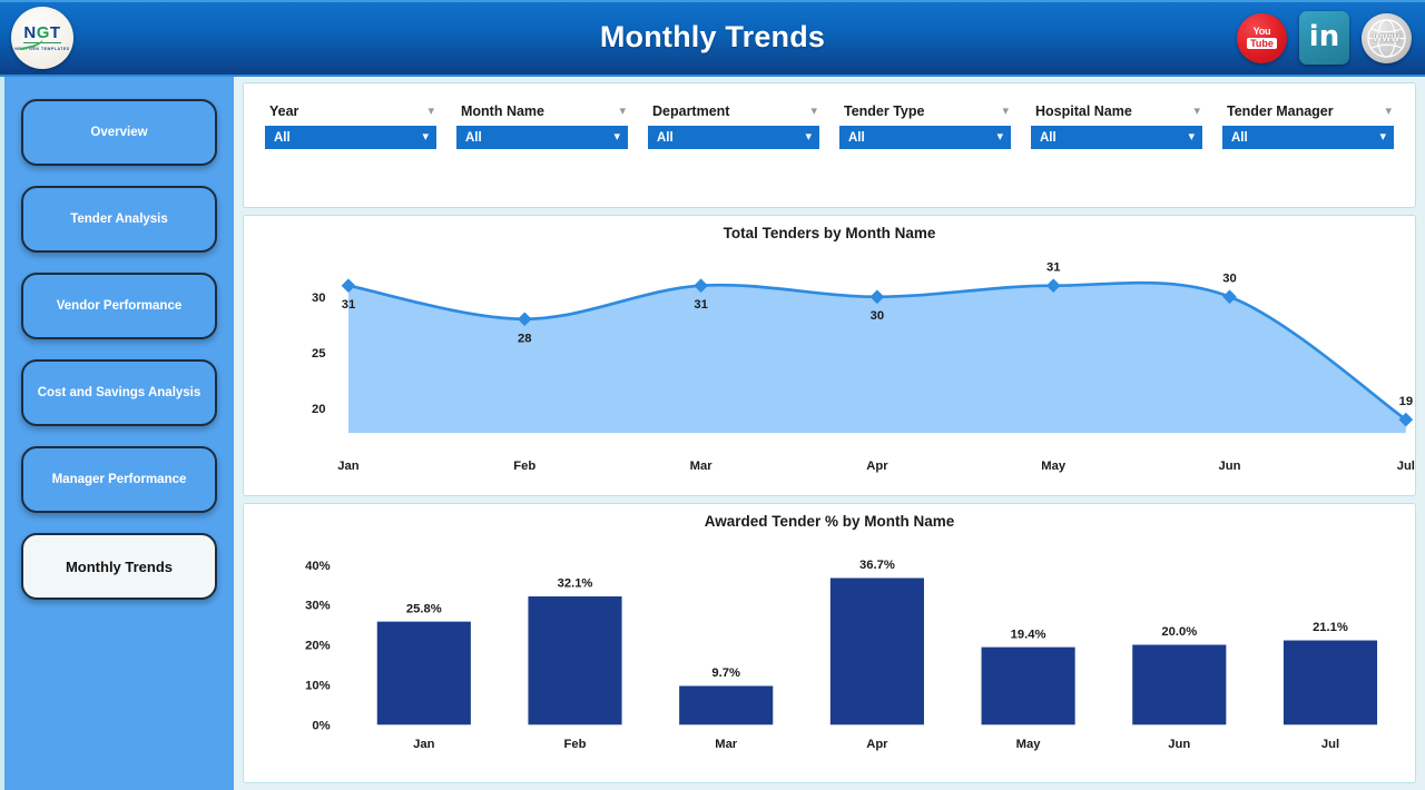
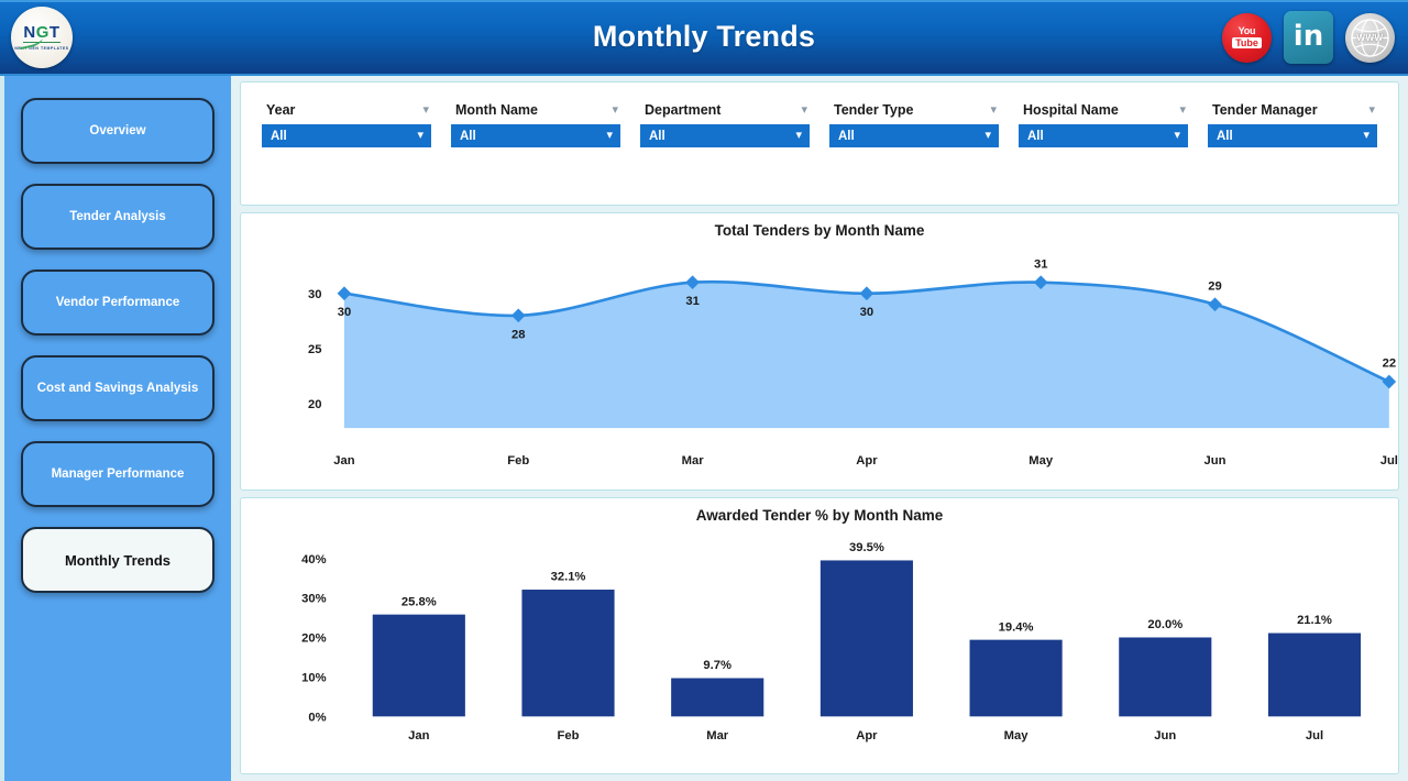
Total Tenders by Month Name/Jan: 31 -> 30
Total Tenders by Month Name/Jun: 30 -> 29
Total Tenders by Month Name/Jul: 19 -> 22
Awarded Tender % by Month Name/Apr: 36.7% -> 39.5%
